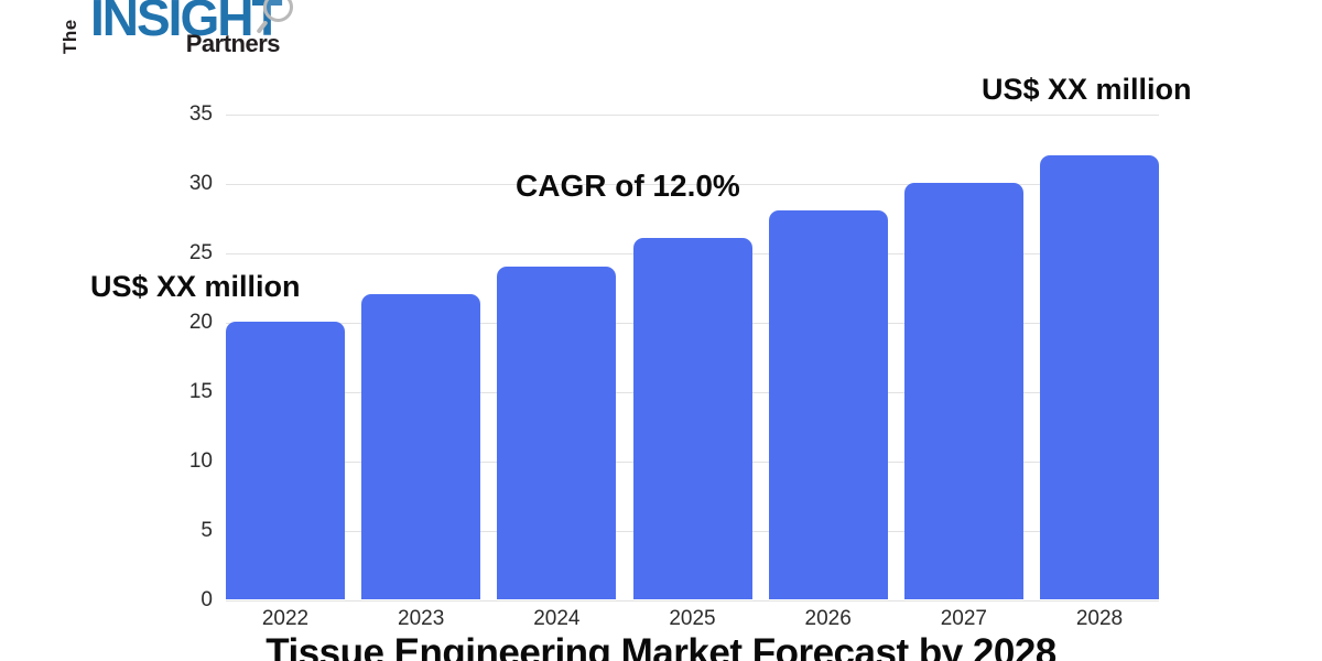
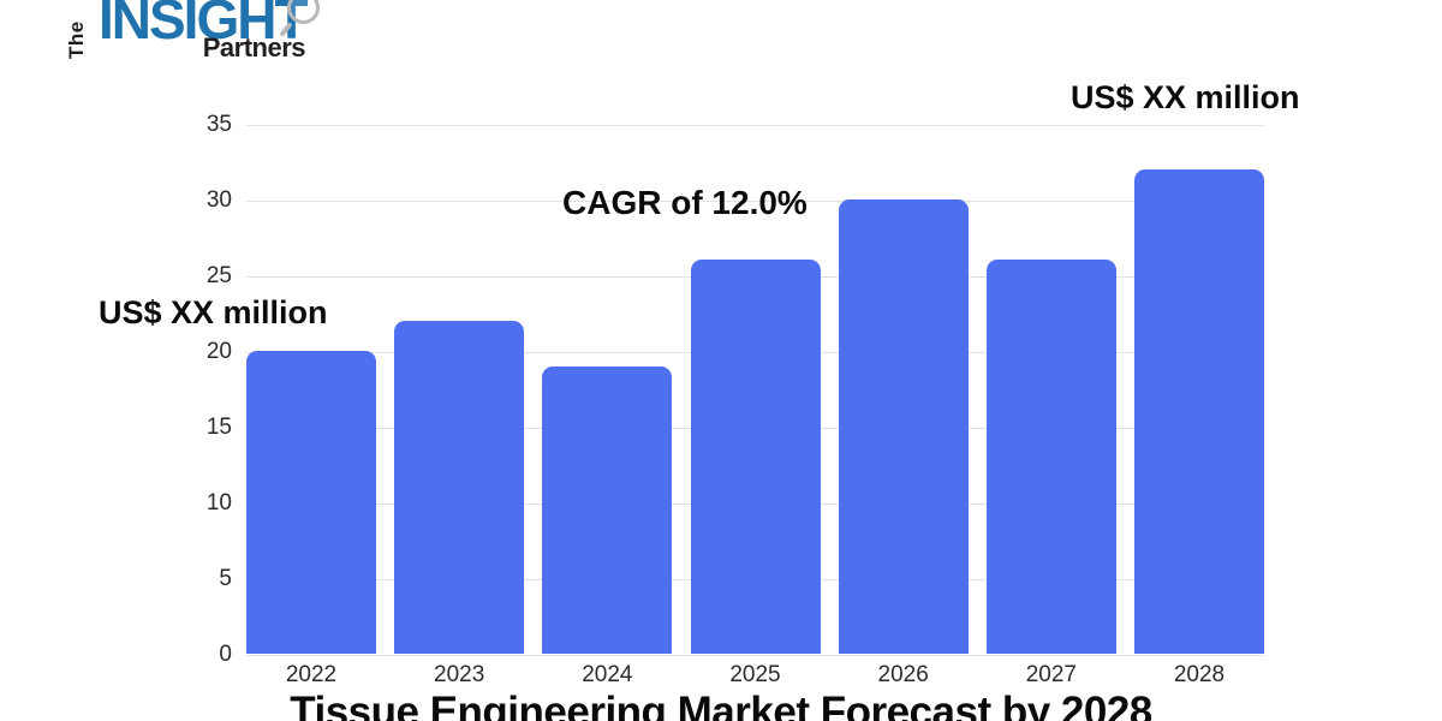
2024: 24 -> 19
2026: 28 -> 30
2027: 30 -> 26
